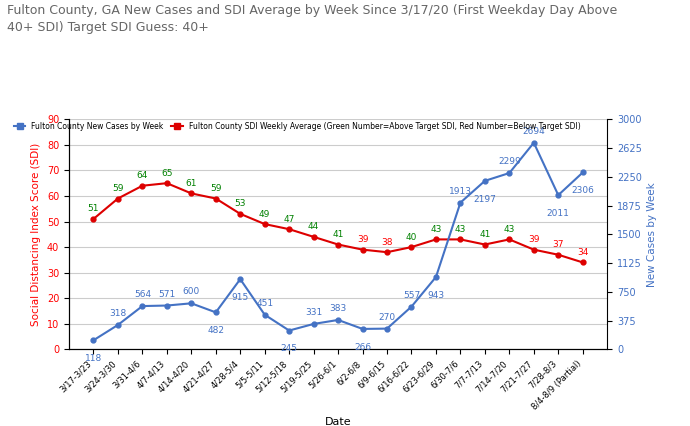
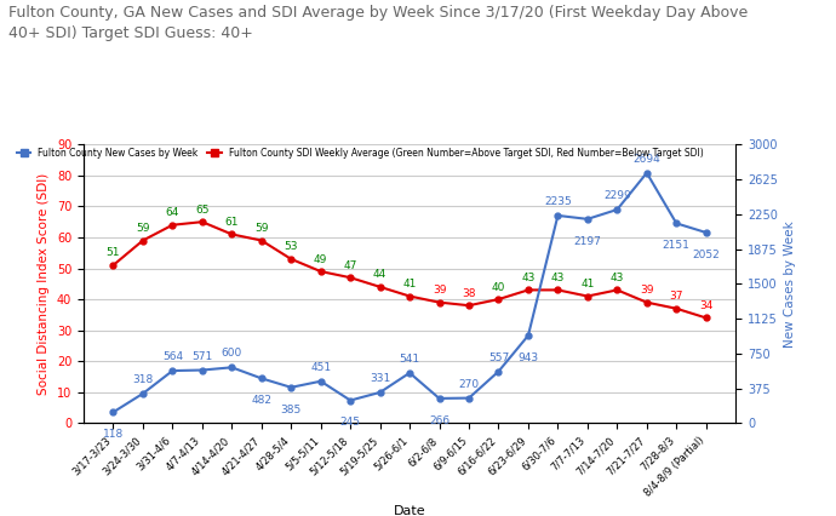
Fulton County New Cases by Week/4/28-5/4: 915 -> 385
Fulton County New Cases by Week/5/26-6/1: 383 -> 541
Fulton County New Cases by Week/6/30-7/6: 1913 -> 2235
Fulton County New Cases by Week/7/28-8/3: 2011 -> 2151
Fulton County New Cases by Week/8/4-8/9 (Partial): 2306 -> 2052
